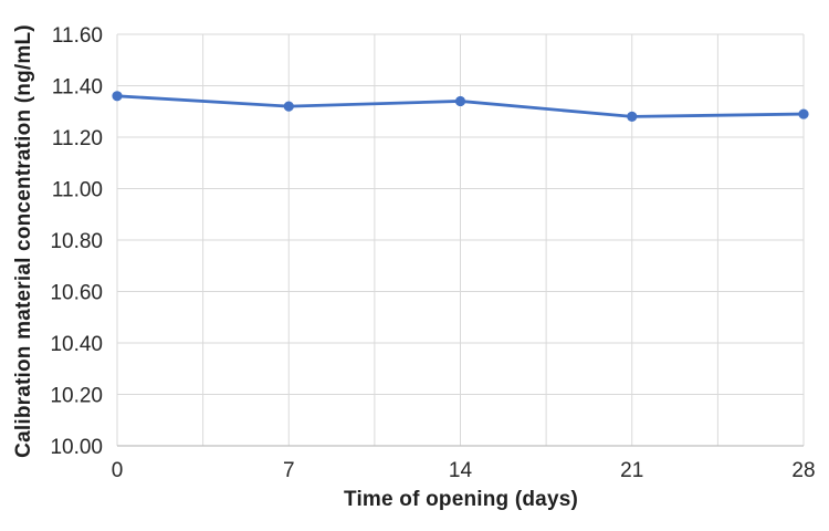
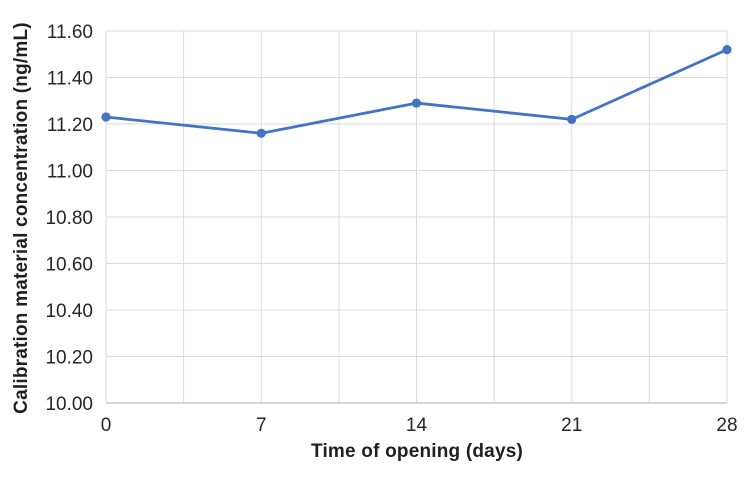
0: 11.36 -> 11.23
7: 11.32 -> 11.16
14: 11.34 -> 11.29
21: 11.28 -> 11.22
28: 11.29 -> 11.52
